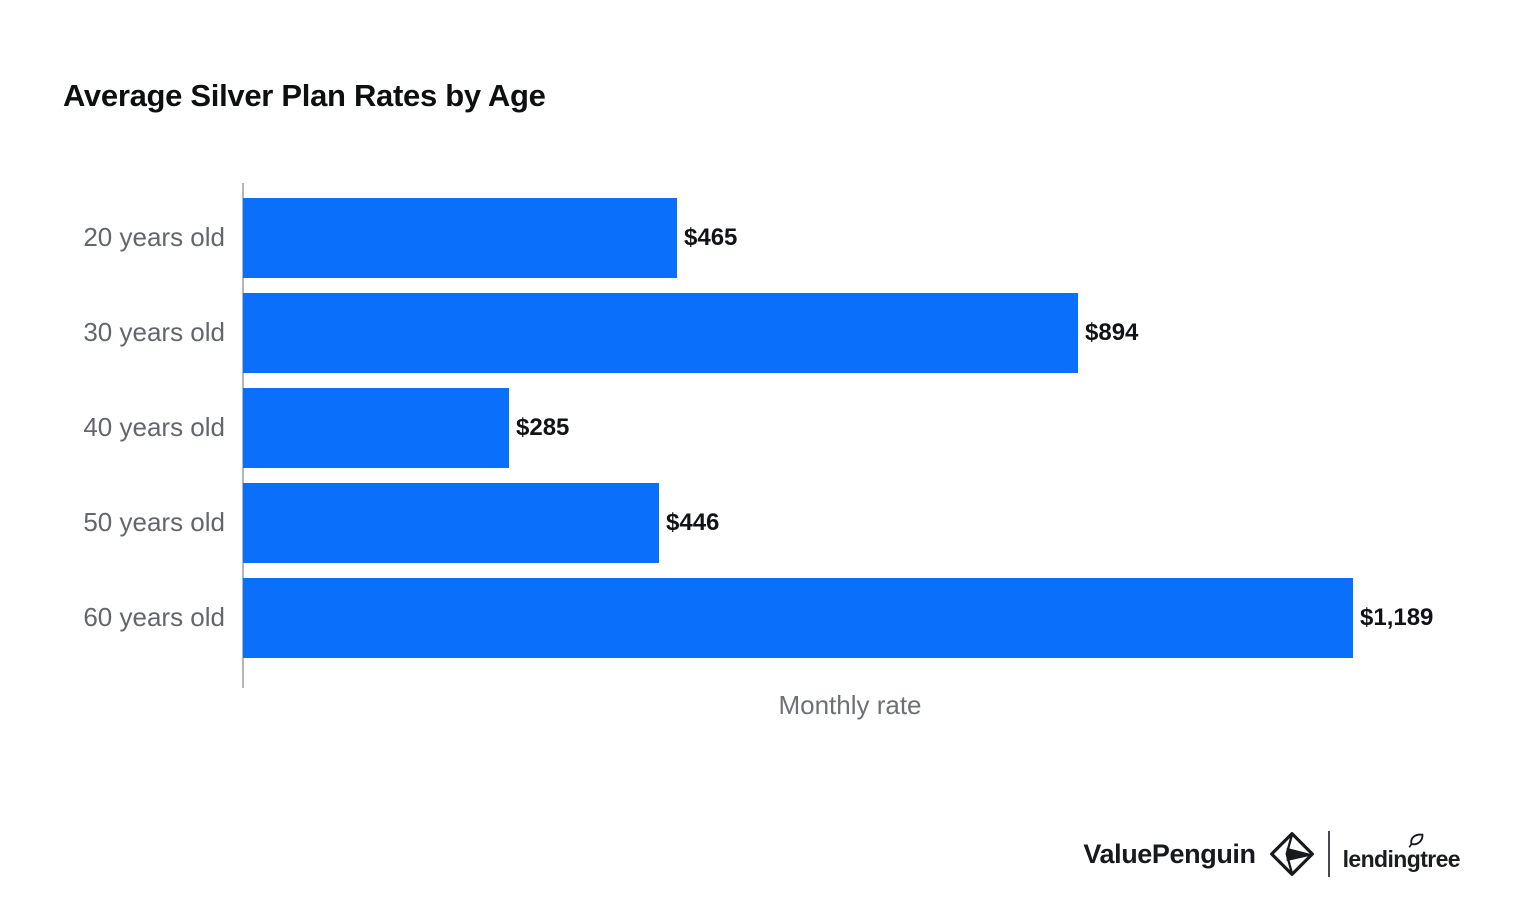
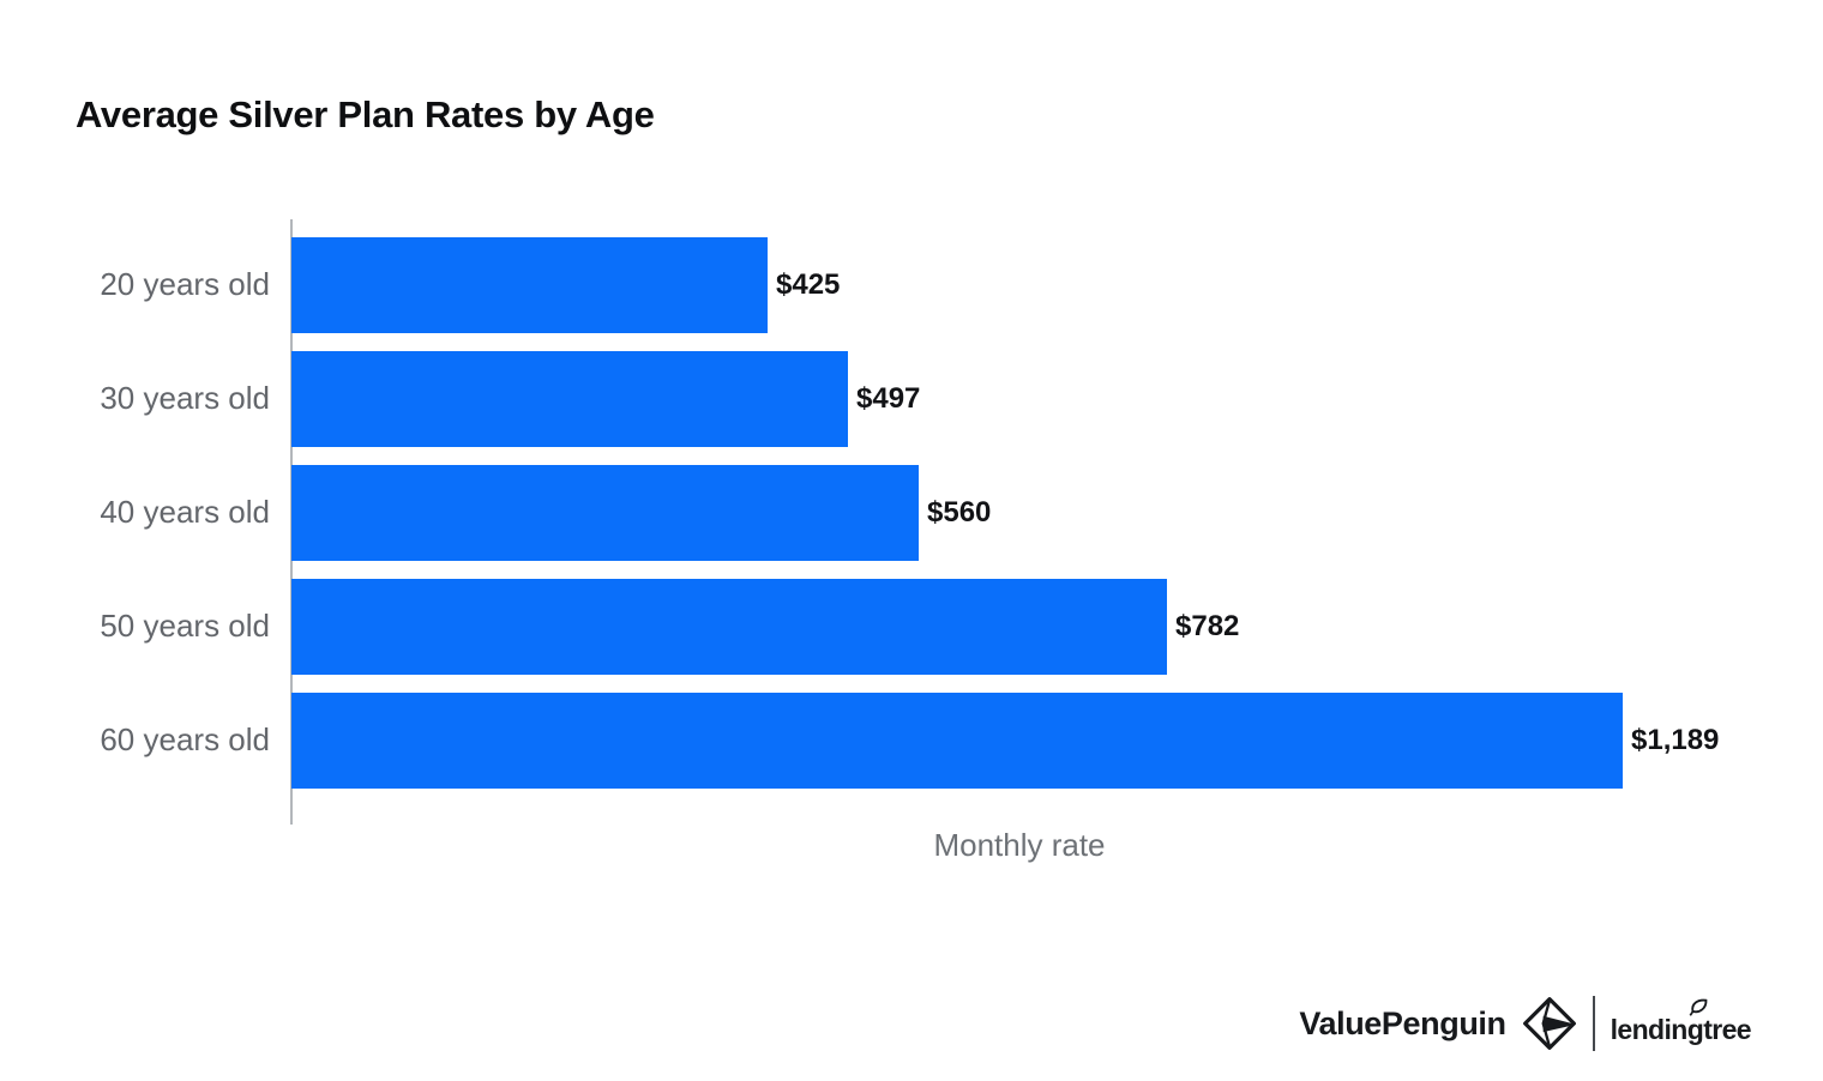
20 years old: $465 -> $425
30 years old: $894 -> $497
40 years old: $285 -> $560
50 years old: $446 -> $782
